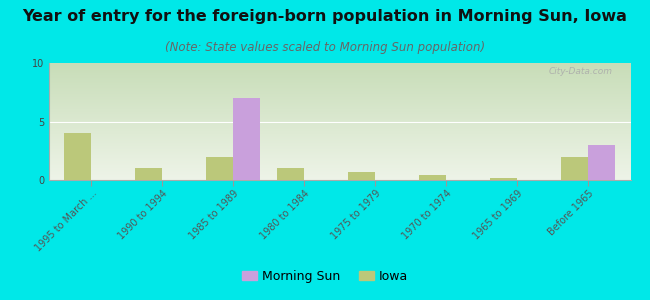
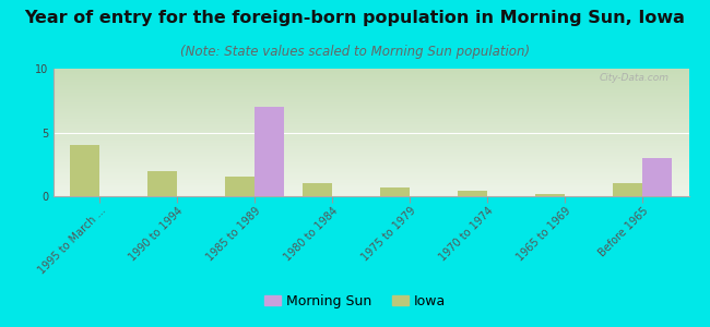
Iowa/1990 to 1994: 1.0 -> 2.0
Iowa/1985 to 1989: 2.0 -> 1.5
Iowa/Before 1965: 2.0 -> 1.0
